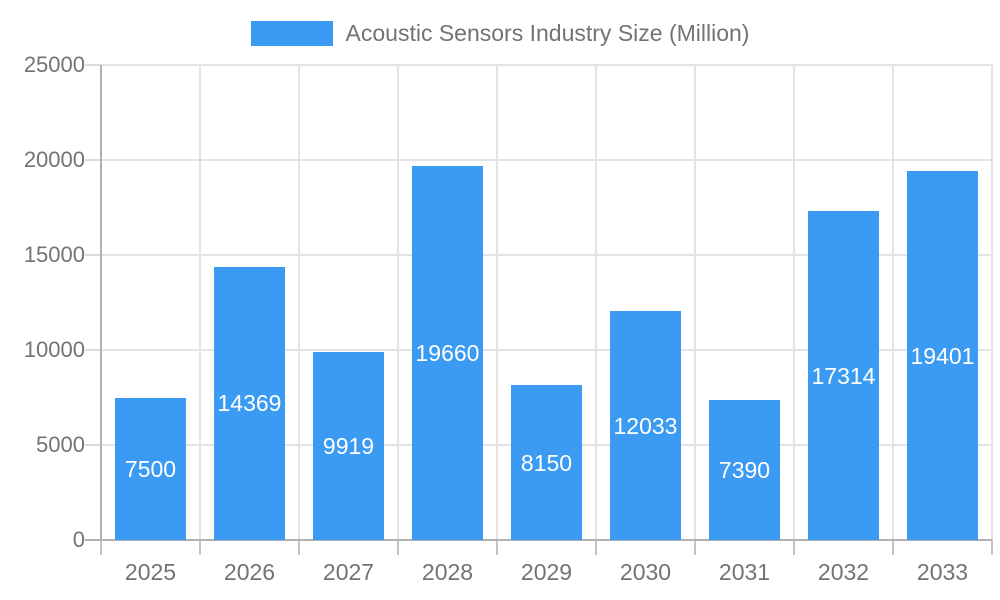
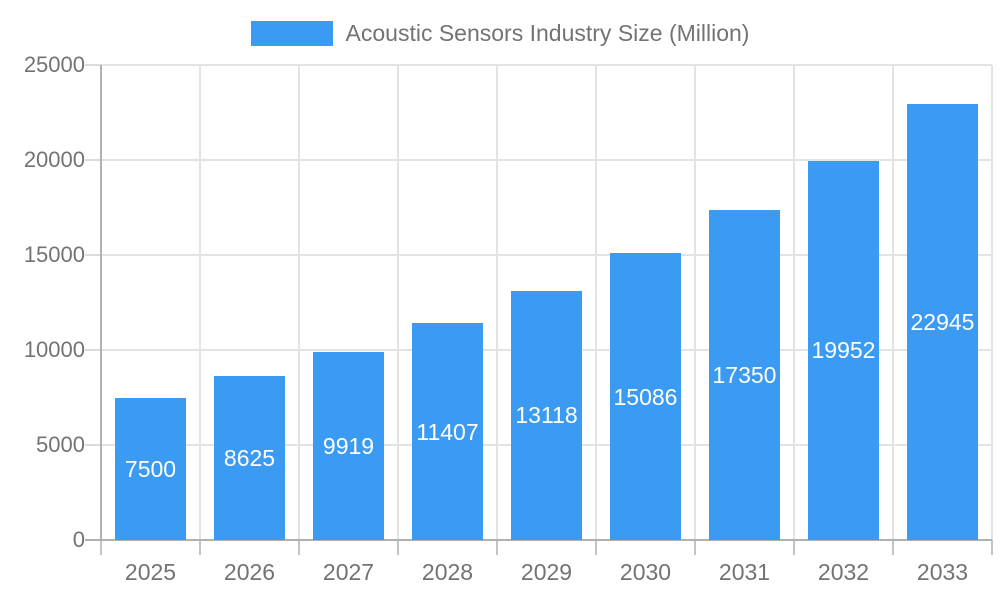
2026: 14369 -> 8625
2028: 19660 -> 11407
2029: 8150 -> 13118
2030: 12033 -> 15086
2031: 7390 -> 17350
2032: 17314 -> 19952
2033: 19401 -> 22945
